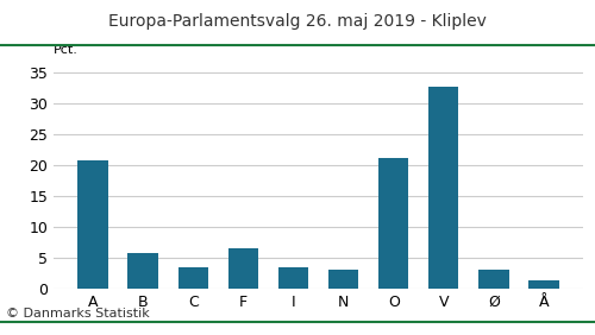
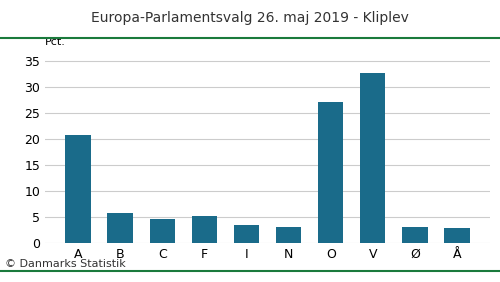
C: 3.4 -> 4.6
F: 6.5 -> 5.2
O: 21.2 -> 27.2
Å: 1.3 -> 2.8
